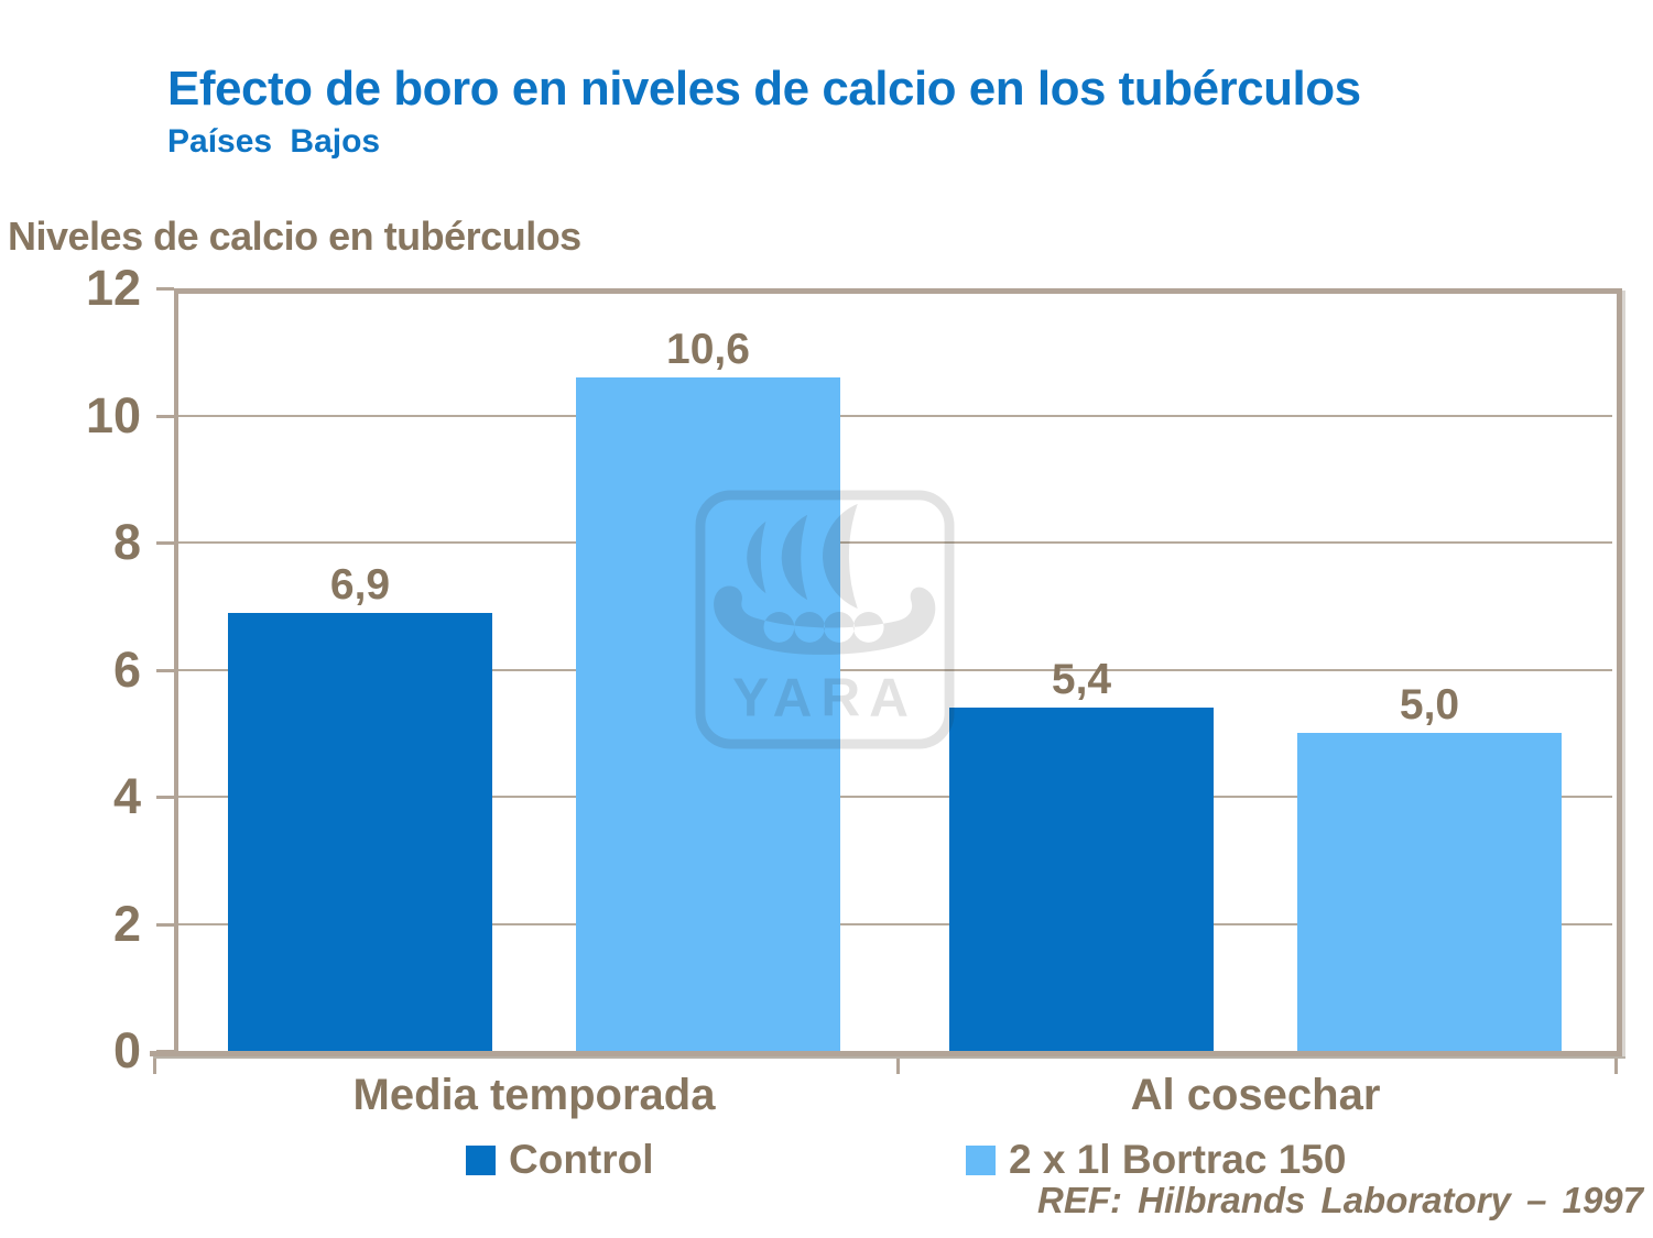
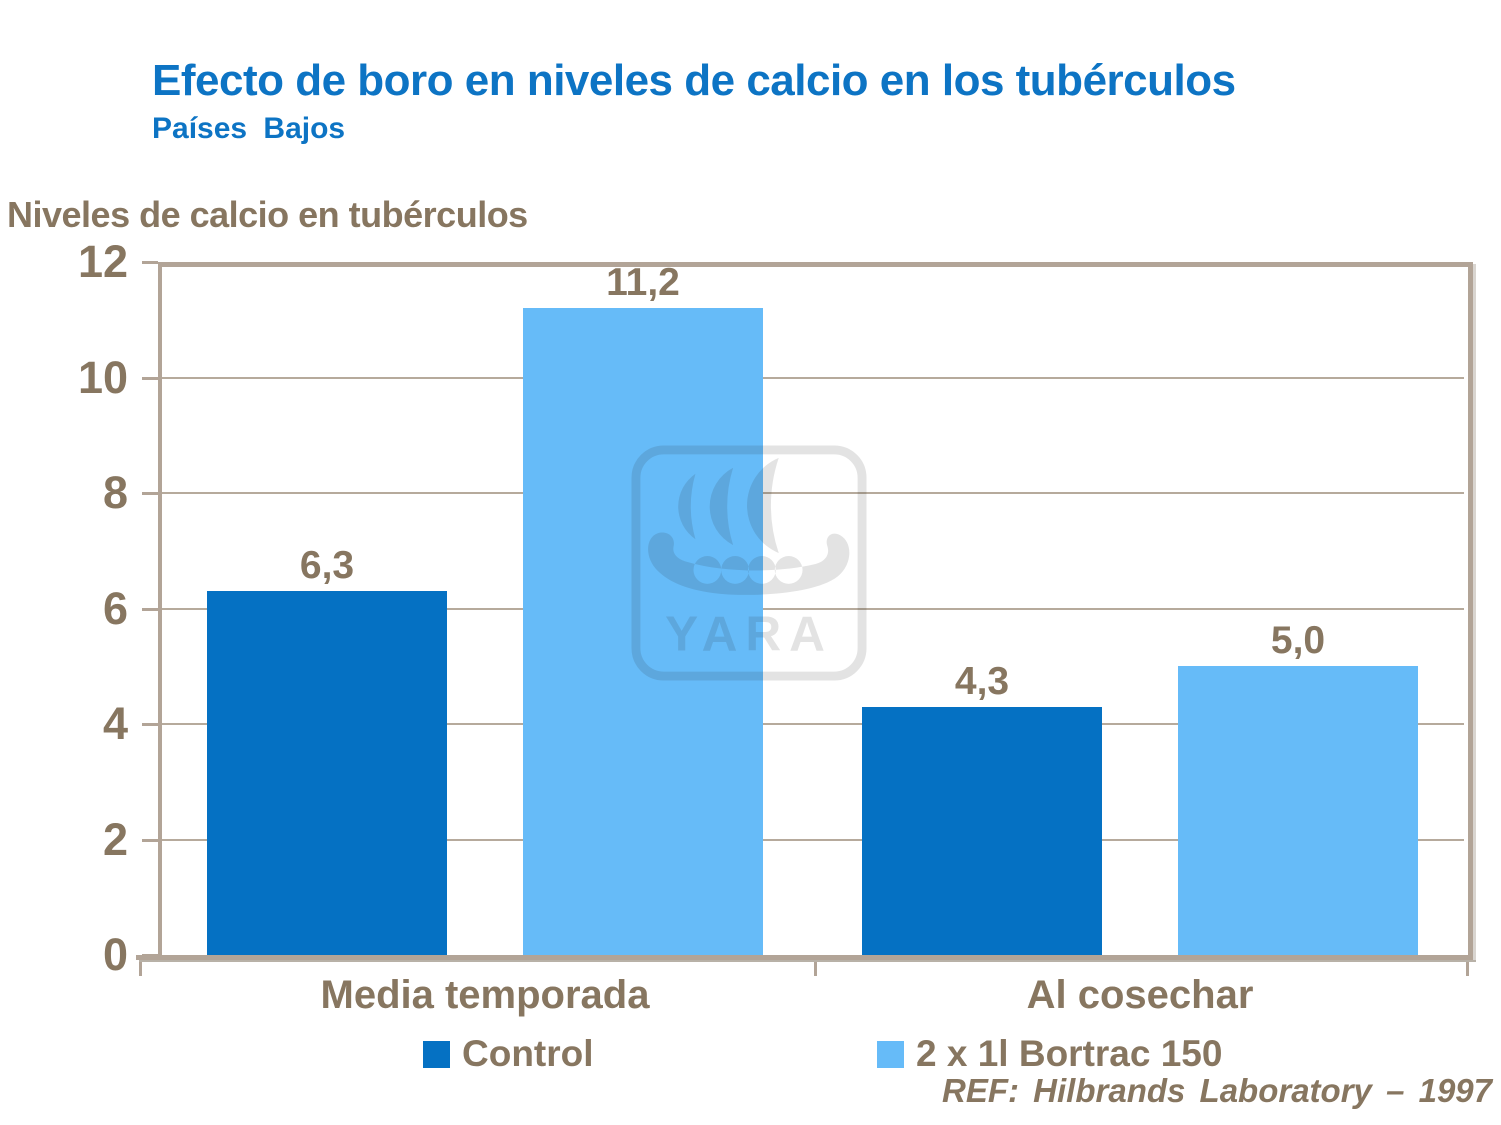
Control/Media temporada: 6,9 -> 6,3
2 x 1l Bortrac 150/Media temporada: 10,6 -> 11,2
Control/Al cosechar: 5,4 -> 4,3
